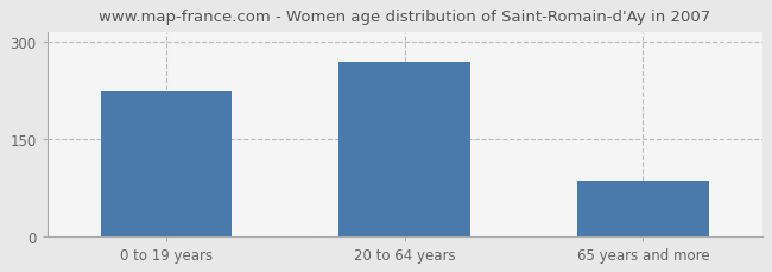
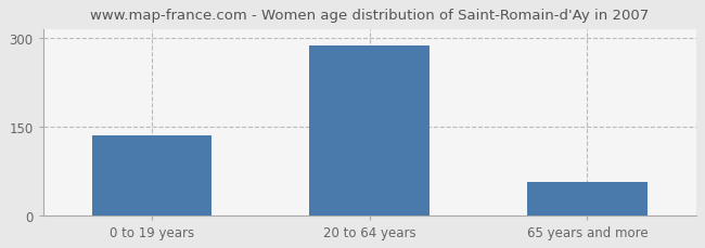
0 to 19 years: 224 -> 136
20 to 64 years: 270 -> 288
65 years and more: 86 -> 57
